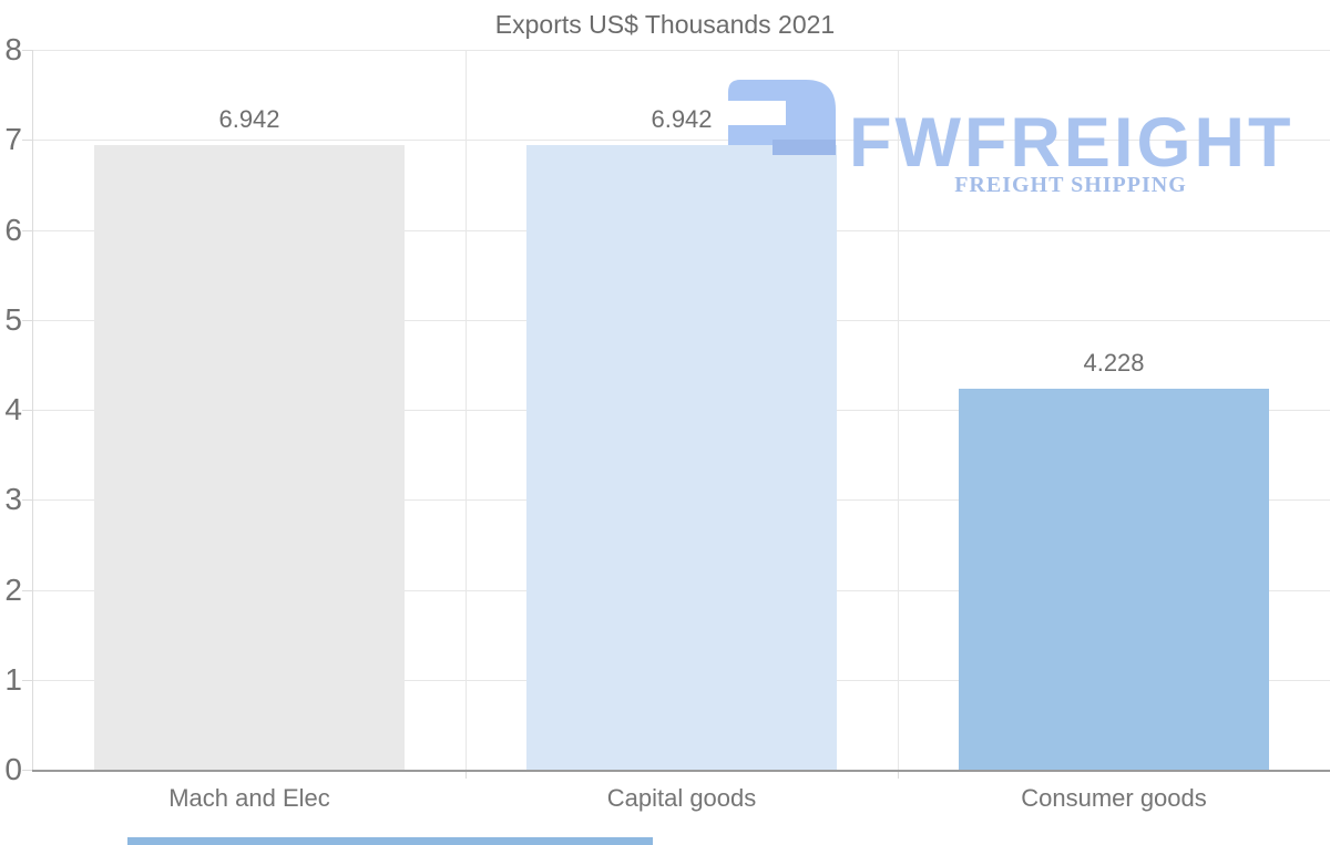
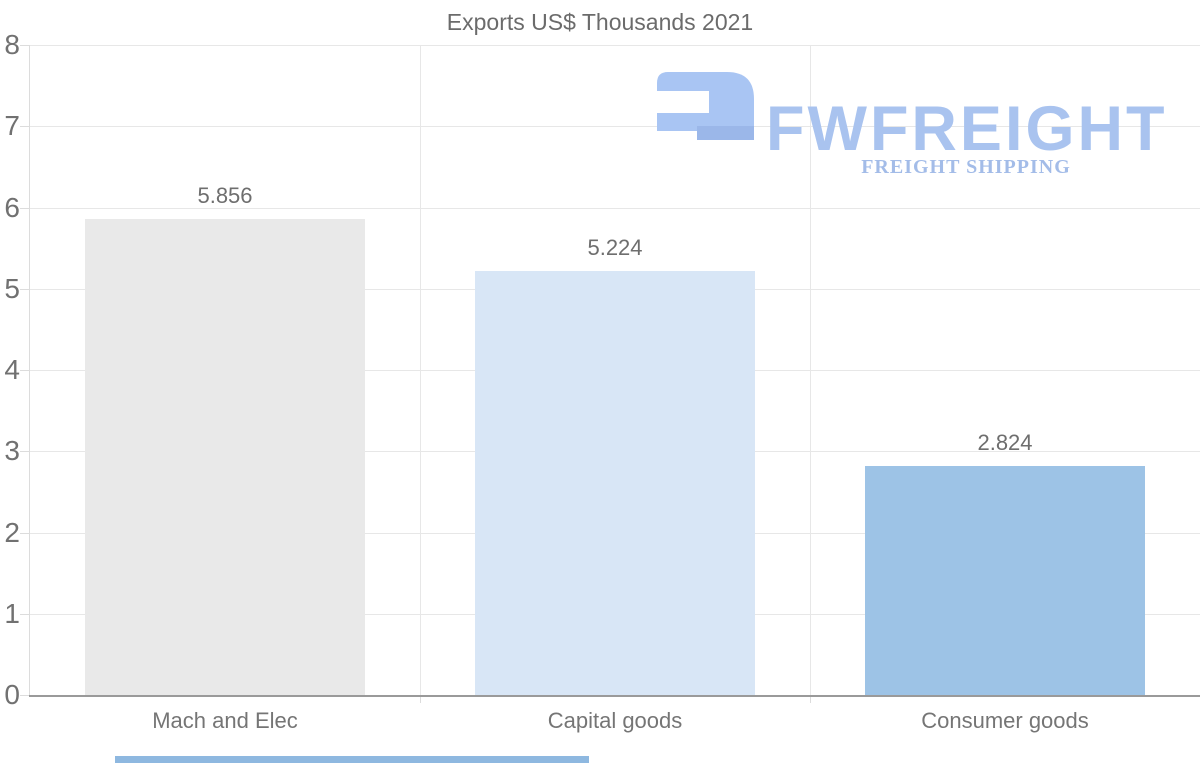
Mach and Elec: 6.942 -> 5.856
Capital goods: 6.942 -> 5.224
Consumer goods: 4.228 -> 2.824
